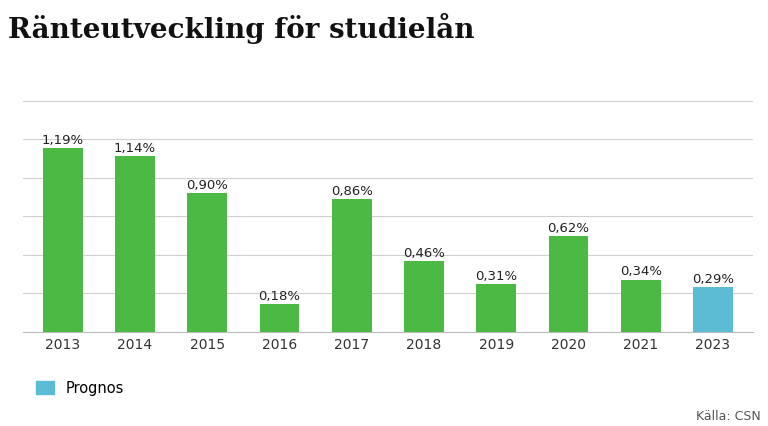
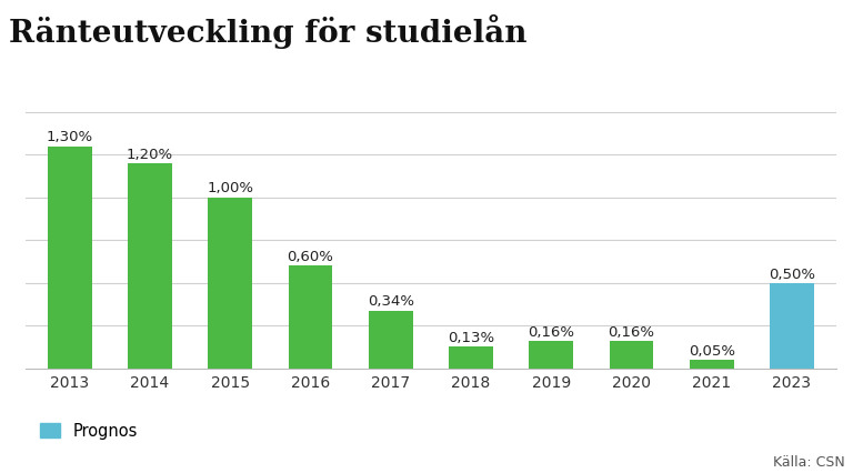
2013: 1,19% -> 1,30%
2014: 1,14% -> 1,20%
2015: 0,90% -> 1,00%
2016: 0,18% -> 0,60%
2017: 0,86% -> 0,34%
2018: 0,46% -> 0,13%
2019: 0,31% -> 0,16%
2020: 0,62% -> 0,16%
2021: 0,34% -> 0,05%
2023: 0,29% -> 0,50%
